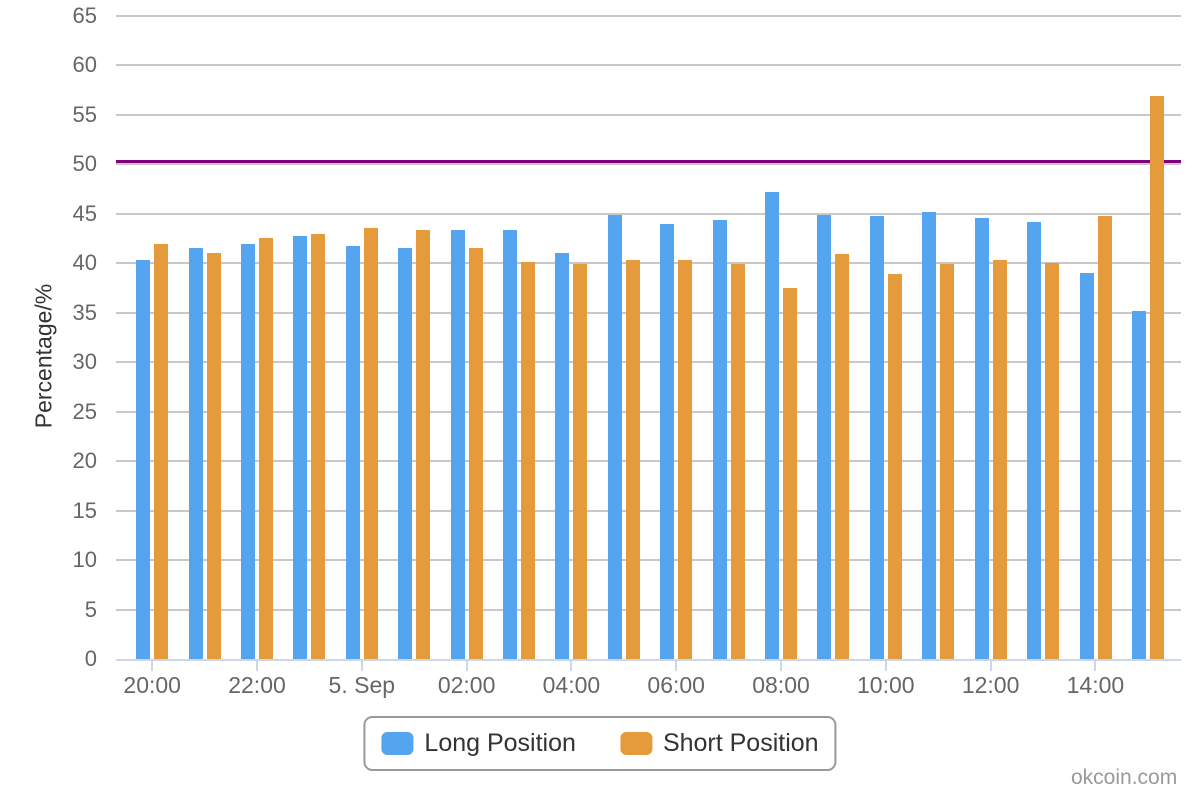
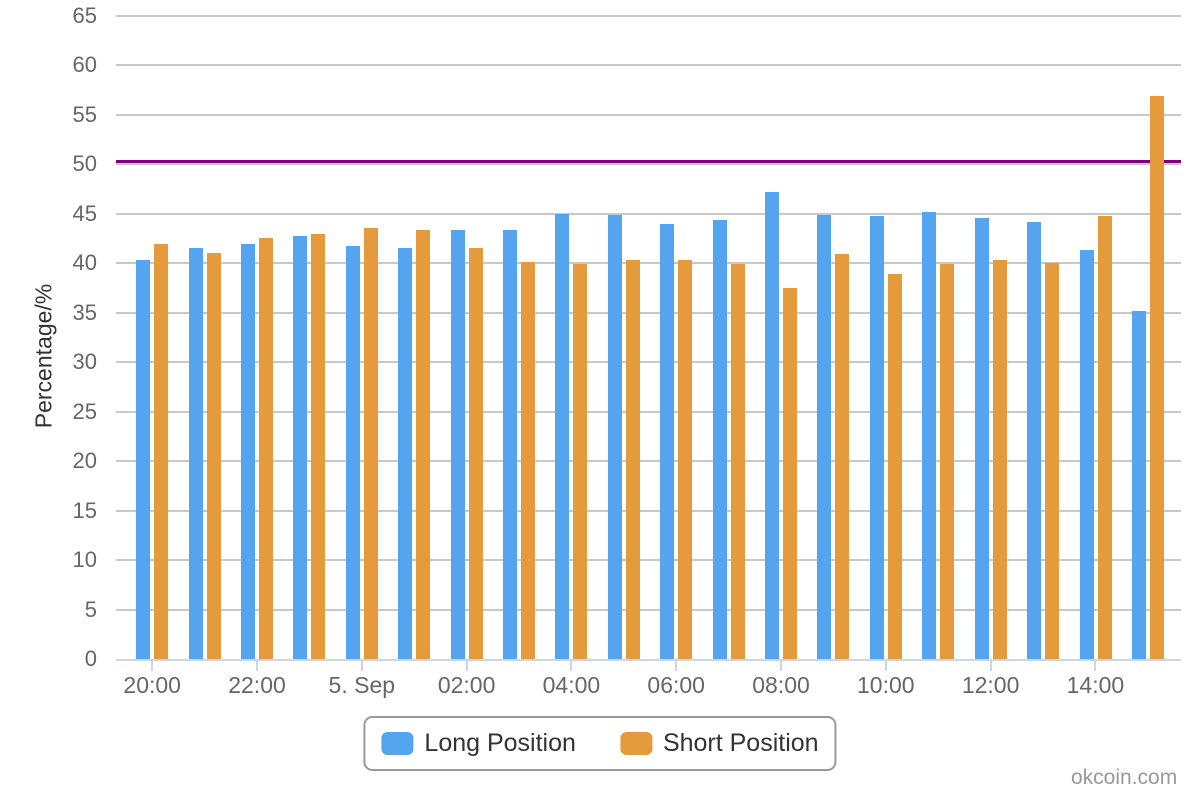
Long Position/04:00: 41 -> 45
Long Position/14:00: 39 -> 41
